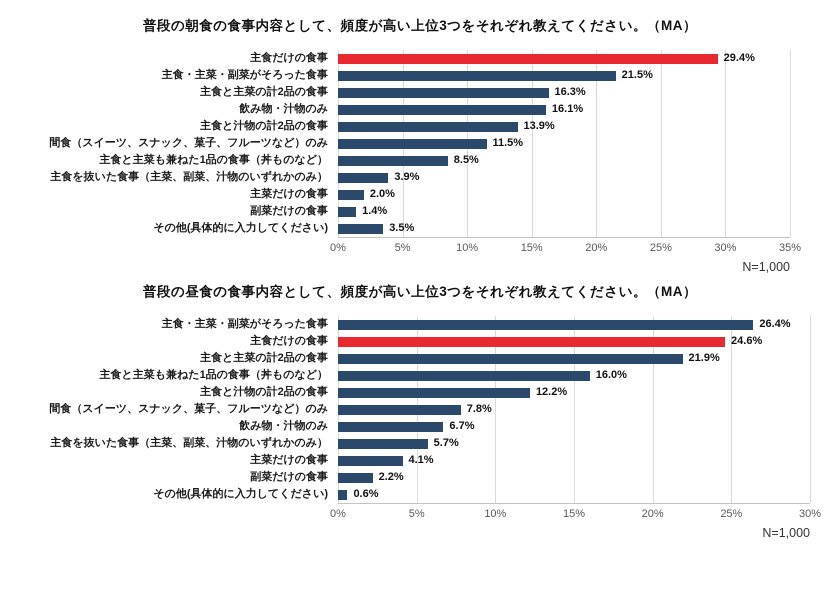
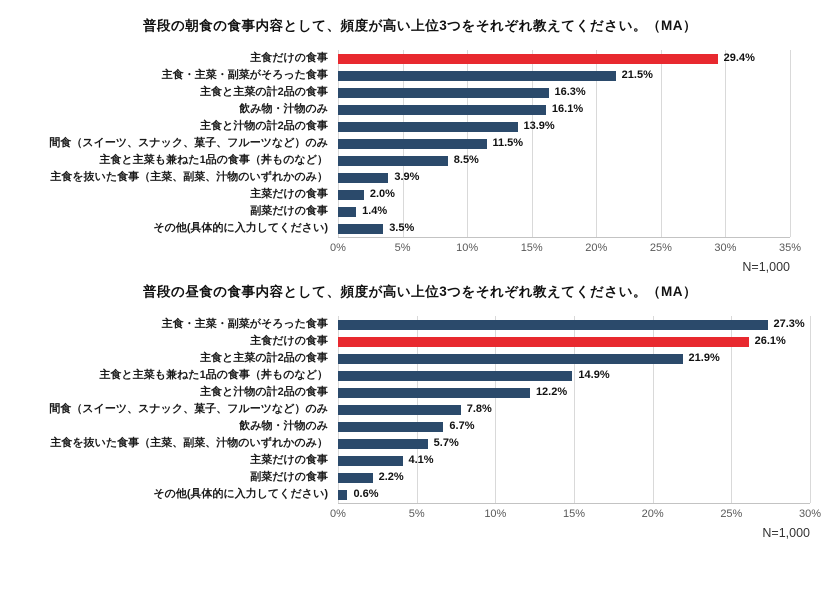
普段の昼食の食事内容として、頻度が高い上位3つをそれぞれ教えてください。（MA）/主食・主菜・副菜がそろった食事: 26.4% -> 27.3%
普段の昼食の食事内容として、頻度が高い上位3つをそれぞれ教えてください。（MA）/主食だけの食事: 24.6% -> 26.1%
普段の昼食の食事内容として、頻度が高い上位3つをそれぞれ教えてください。（MA）/主食と主菜も兼ねた1品の食事（丼ものなど）: 16.0% -> 14.9%
